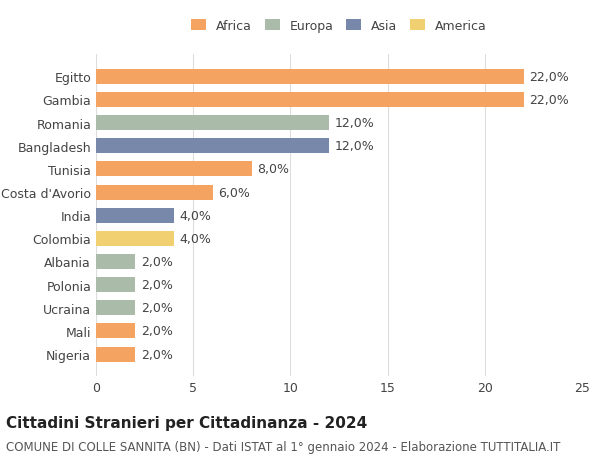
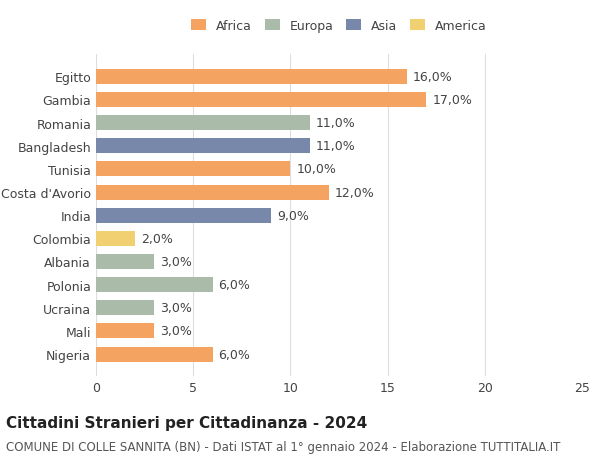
Egitto: 22,0% -> 16,0%
Gambia: 22,0% -> 17,0%
Romania: 12,0% -> 11,0%
Bangladesh: 12,0% -> 11,0%
Tunisia: 8,0% -> 10,0%
Costa d'Avorio: 6,0% -> 12,0%
India: 4,0% -> 9,0%
Colombia: 4,0% -> 2,0%
Albania: 2,0% -> 3,0%
Polonia: 2,0% -> 6,0%
Ucraina: 2,0% -> 3,0%
Mali: 2,0% -> 3,0%
Nigeria: 2,0% -> 6,0%
